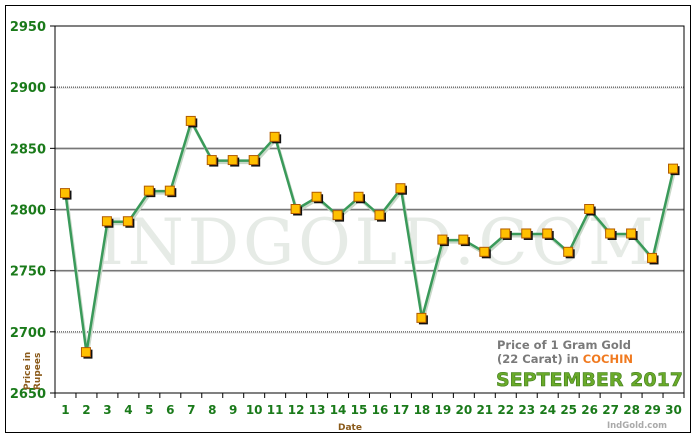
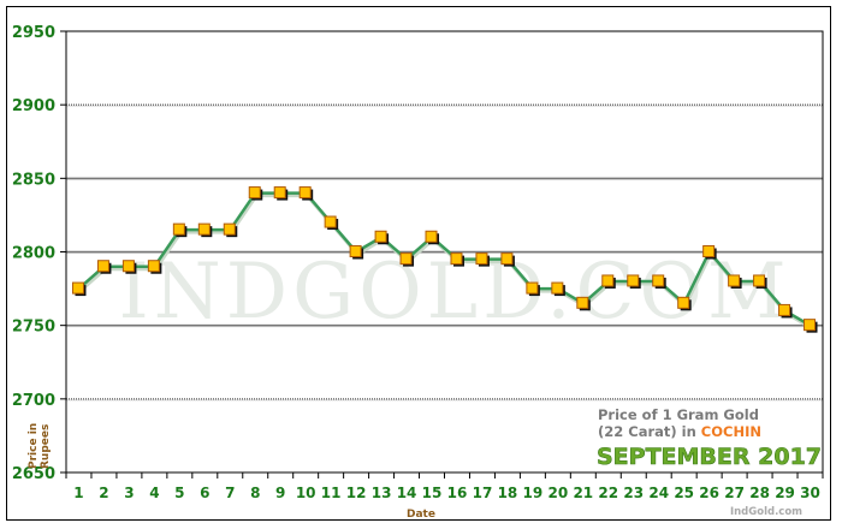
1: 2813 -> 2775
2: 2683 -> 2790
7: 2872 -> 2815
11: 2859 -> 2820
17: 2817 -> 2795
18: 2711 -> 2795
30: 2833 -> 2750
